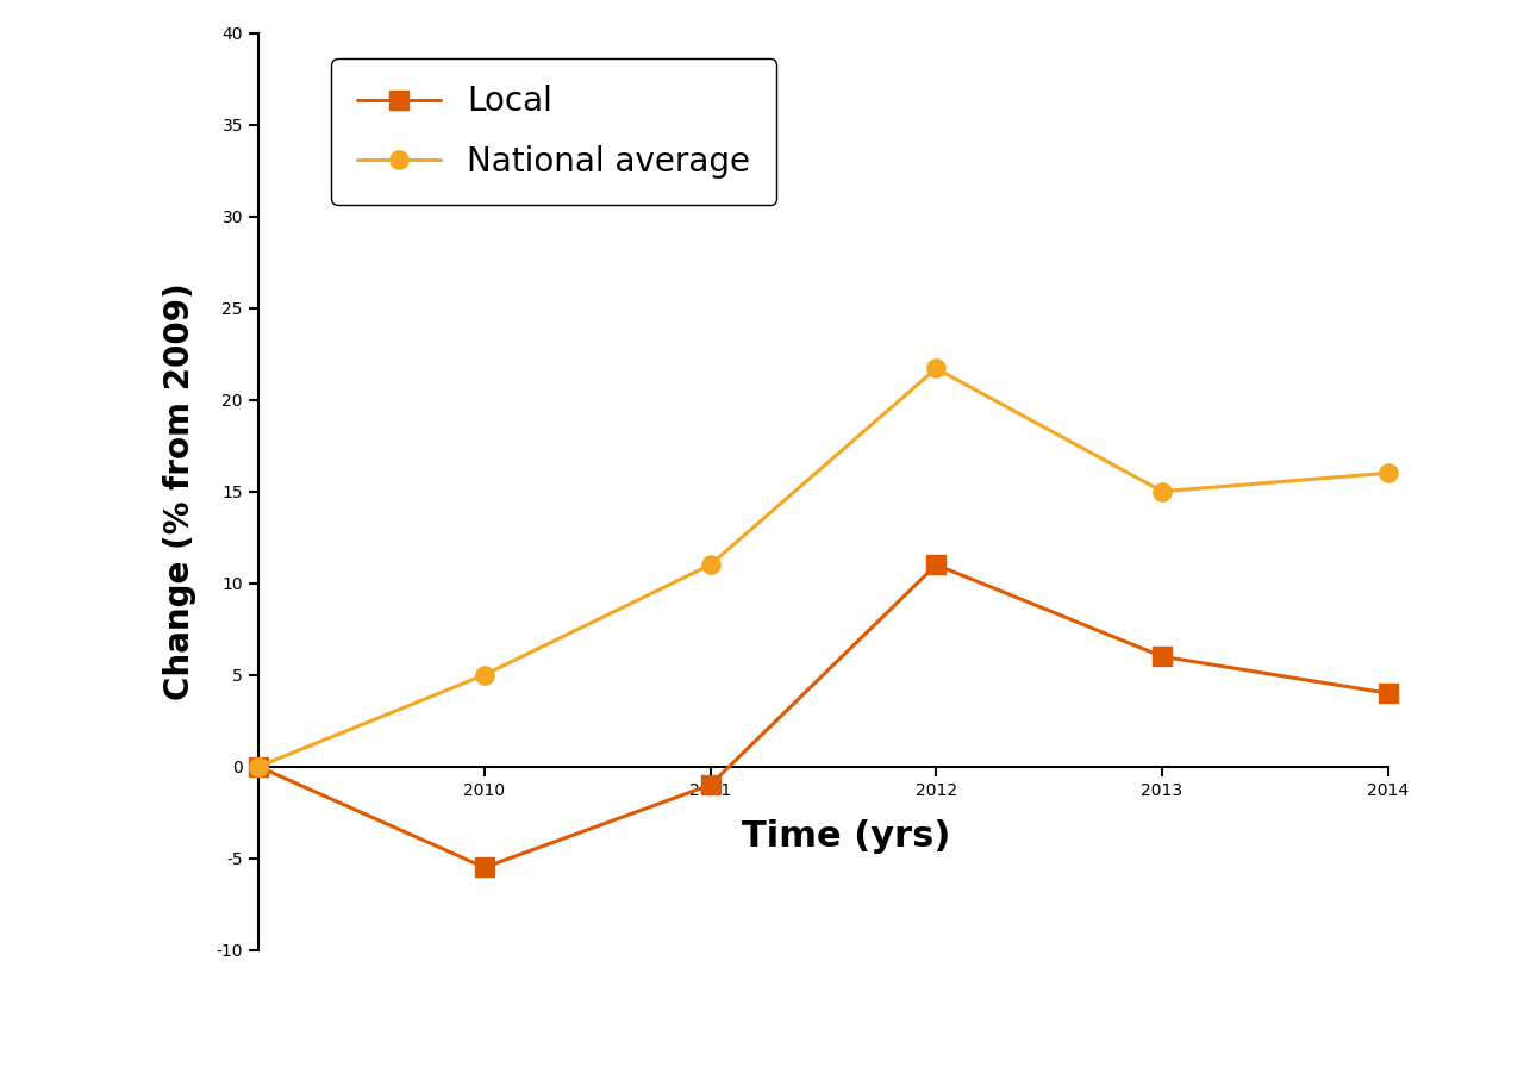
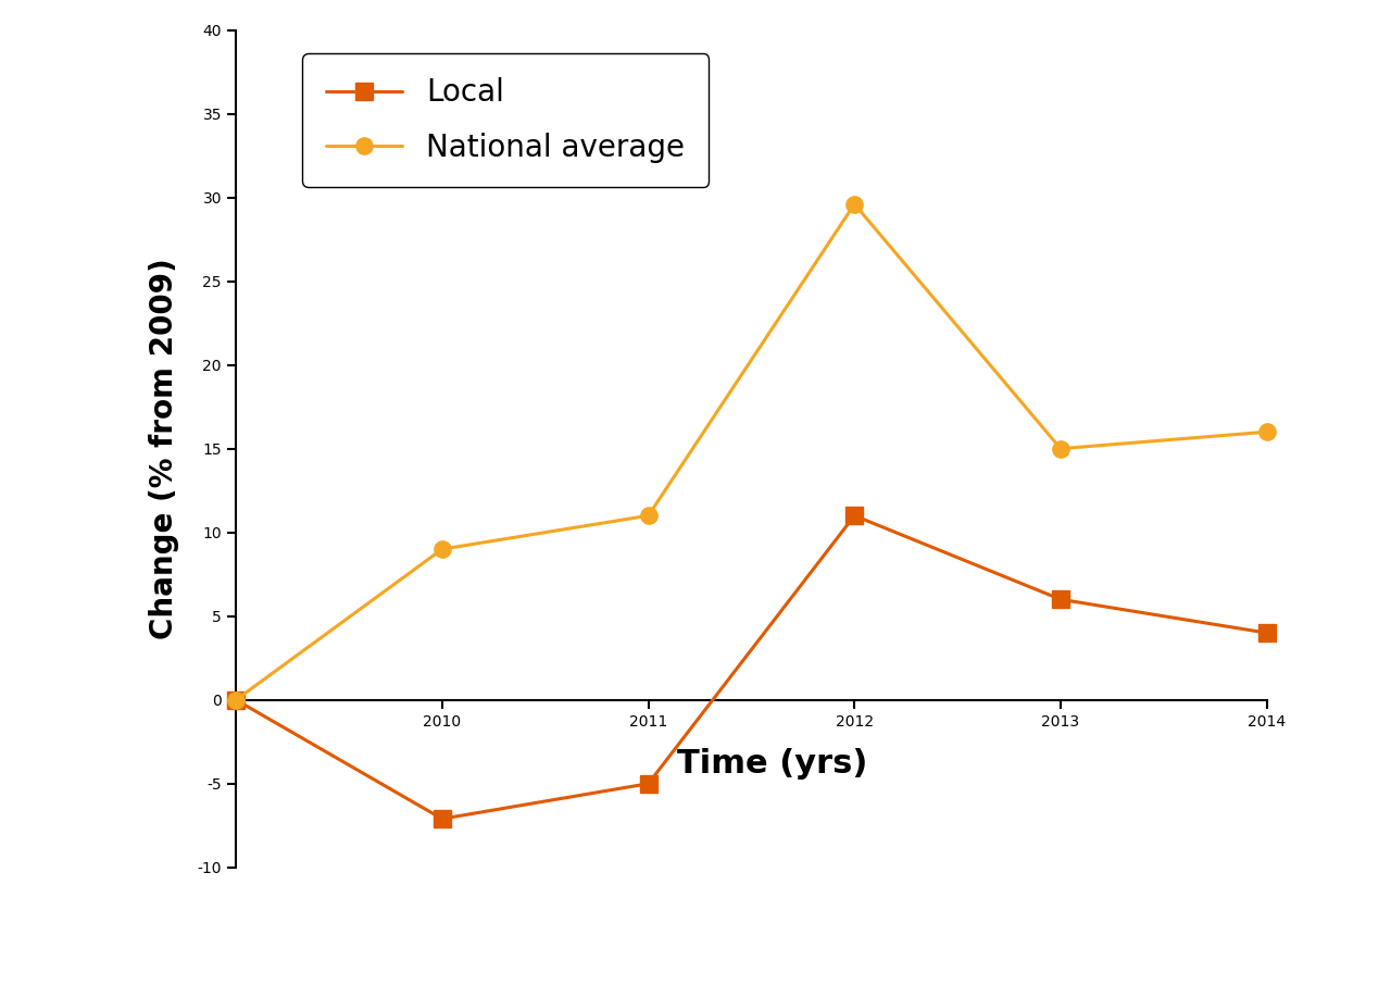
Local/2010: -5.5 -> -7.1
National average/2010: 5.0 -> 9.0
Local/2011: -1.0 -> -5.0
National average/2012: 21.7 -> 29.6
